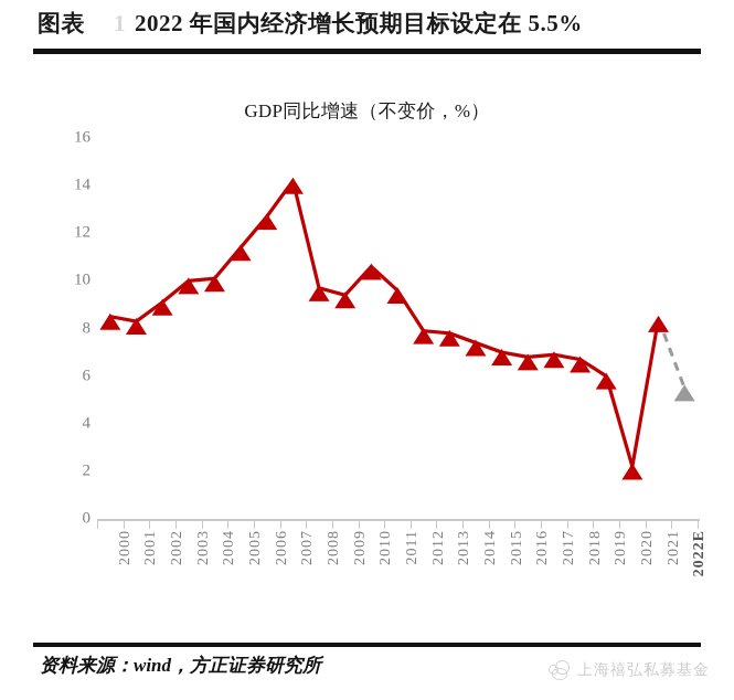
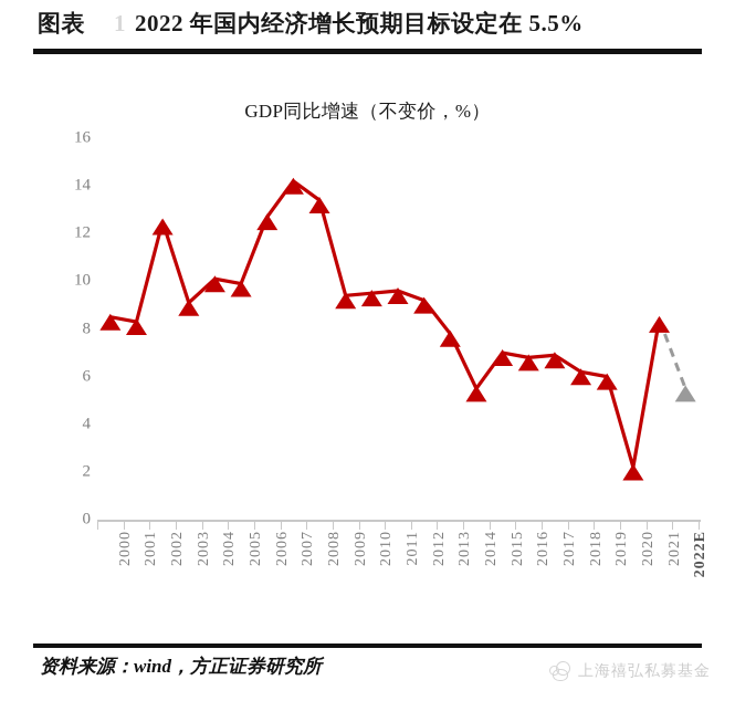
2002: 9.1 -> 12.5
2003: 10.0 -> 9.1
2005: 11.4 -> 9.9
2008: 9.7 -> 13.4
2010: 10.6 -> 9.5
2012: 7.9 -> 9.2
2014: 7.4 -> 5.5
2018: 6.7 -> 6.2
